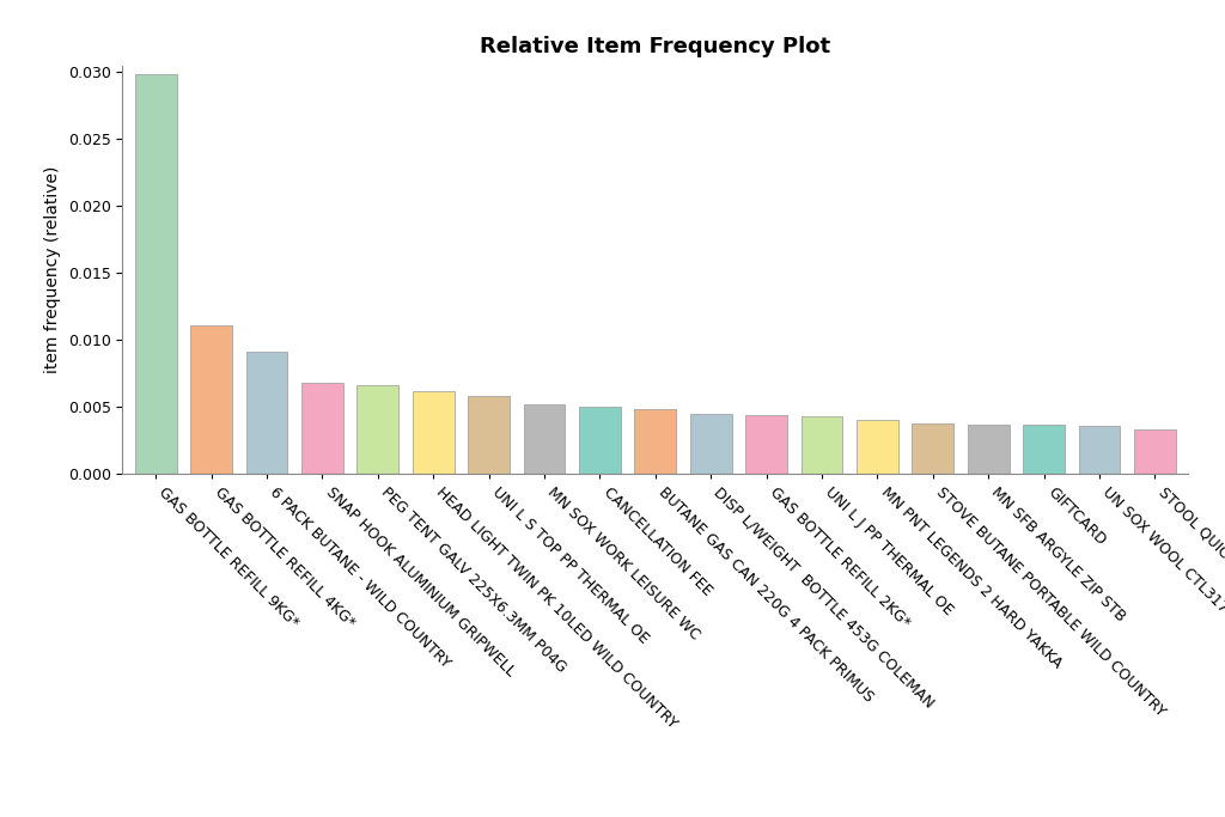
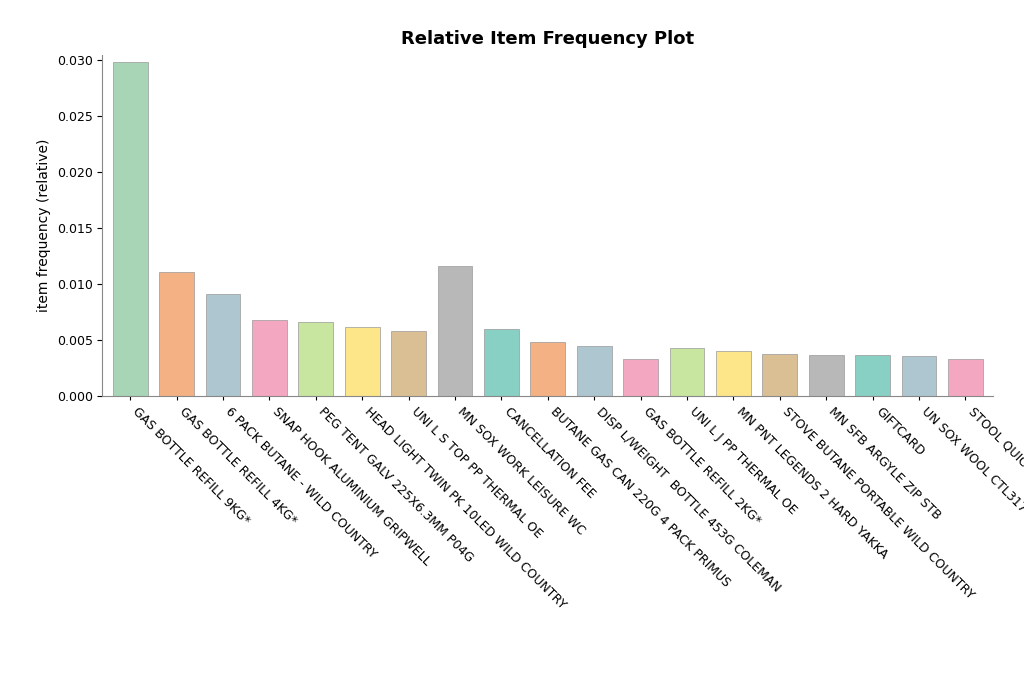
MN SOX WORK LEISURE WC: 0.0052 -> 0.0116
CANCELLATION FEE: 0.0050 -> 0.0060
GAS BOTTLE REFILL 2KG*: 0.0044 -> 0.0033
